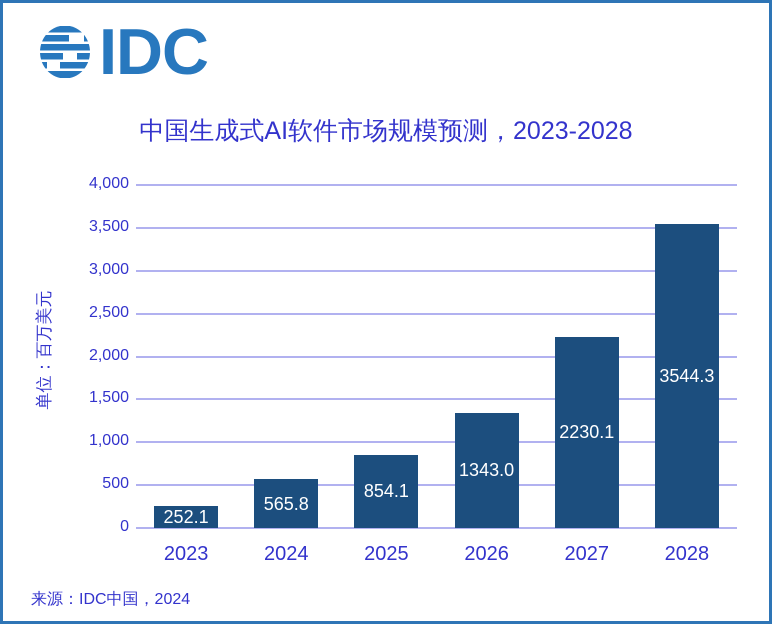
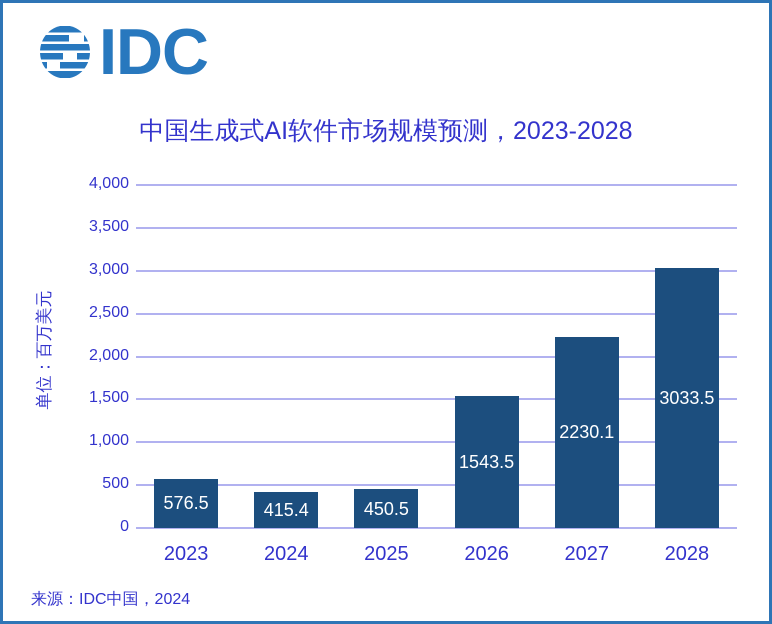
2023: 252.1 -> 576.5
2024: 565.8 -> 415.4
2025: 854.1 -> 450.5
2026: 1343.0 -> 1543.5
2028: 3544.3 -> 3033.5
